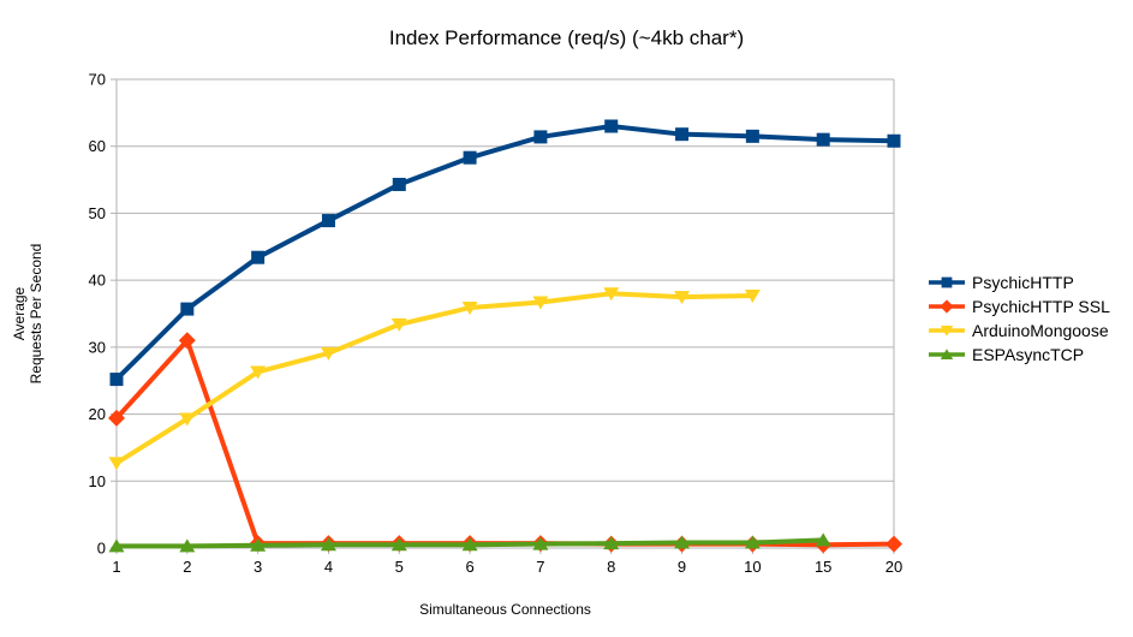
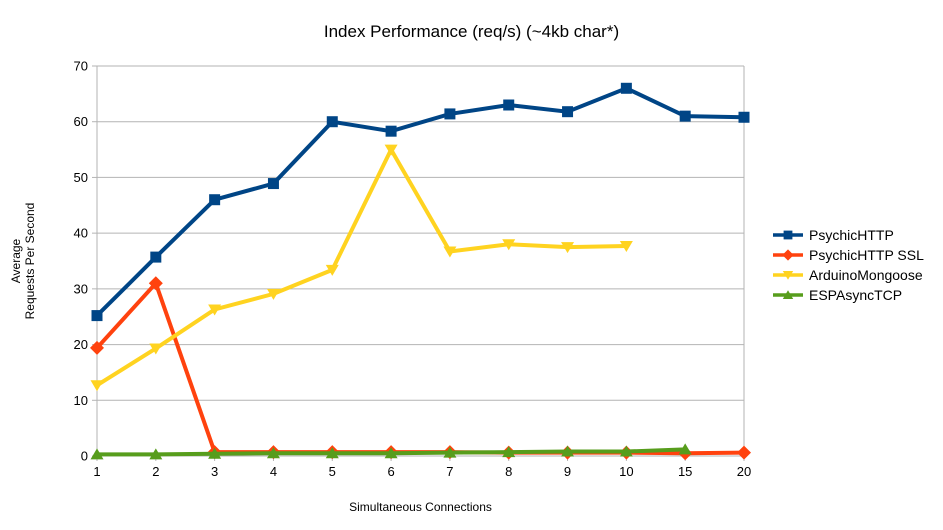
PsychicHTTP/3: 43 -> 46
PsychicHTTP/5: 54 -> 60
ArduinoMongoose/6: 36 -> 55
PsychicHTTP/10: 62 -> 66
